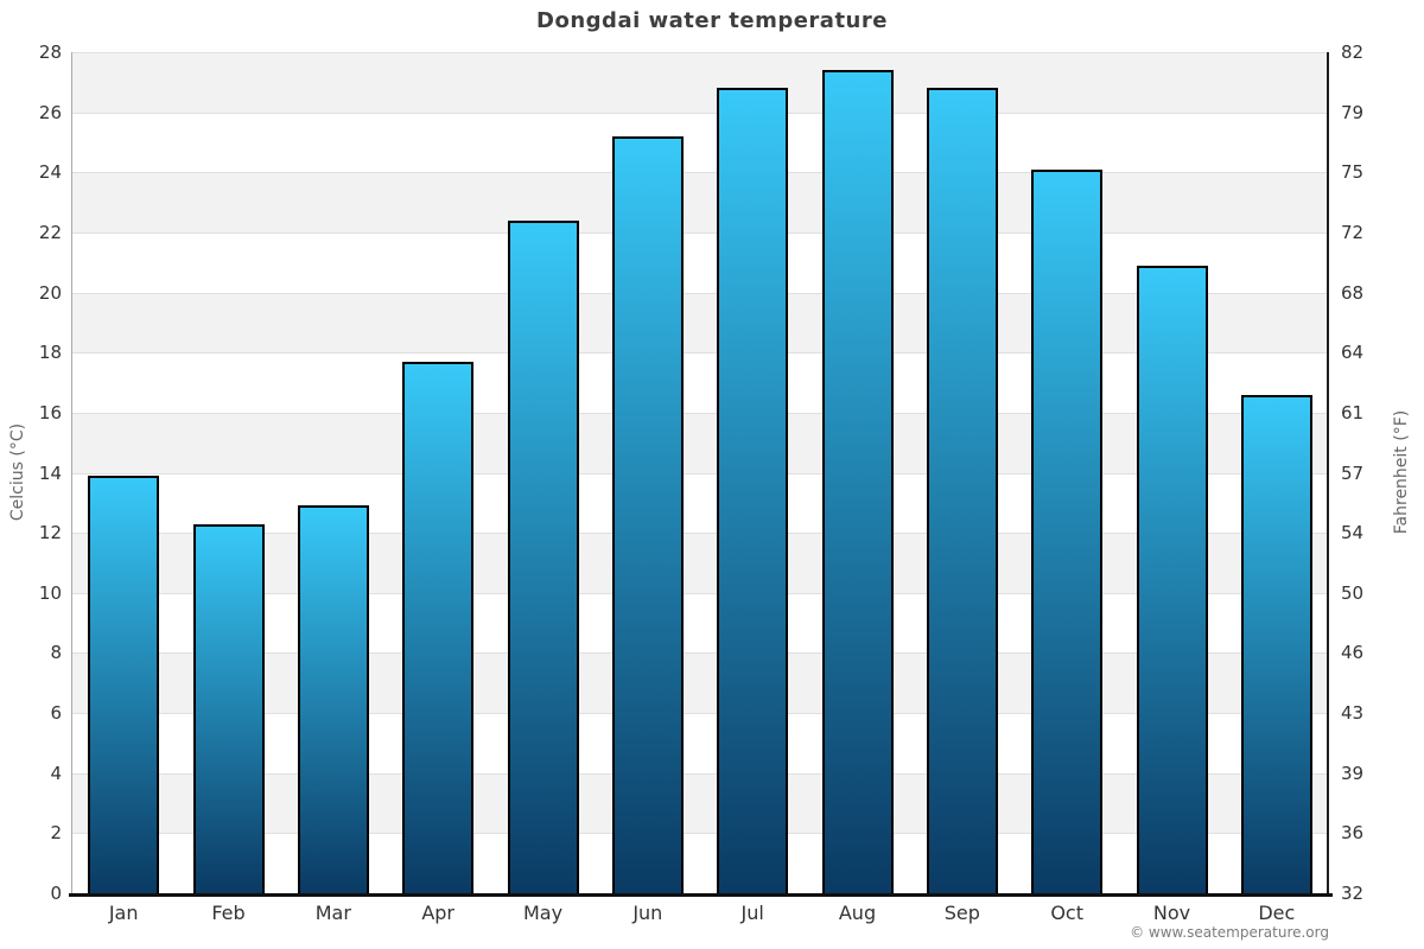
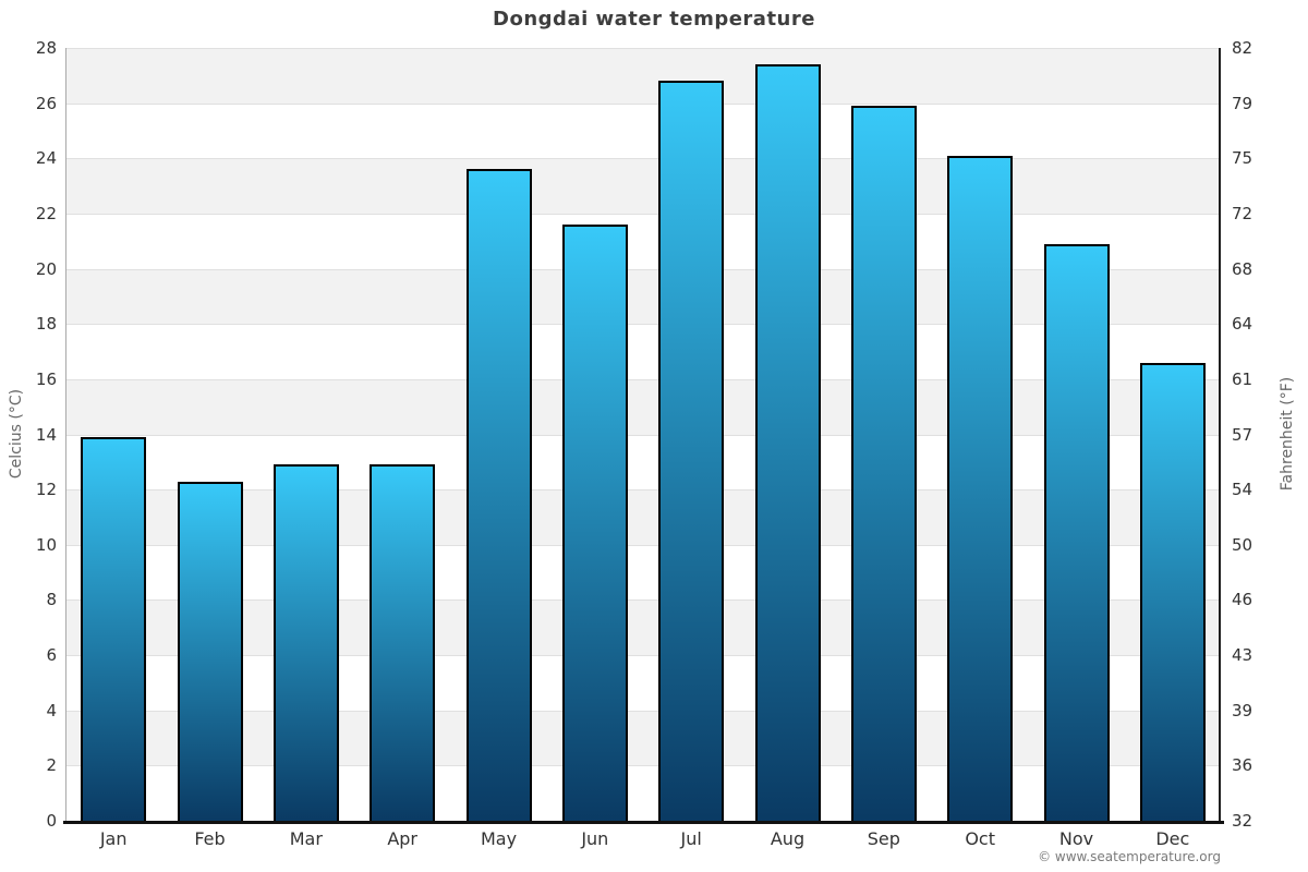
Apr: 17.7 -> 12.9
May: 22.4 -> 23.6
Jun: 25.2 -> 21.6
Sep: 26.8 -> 25.9
